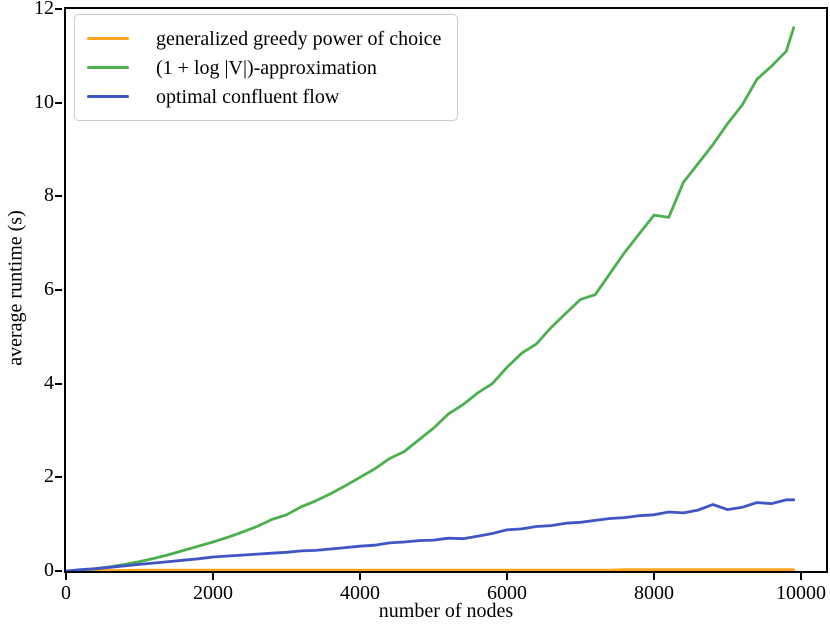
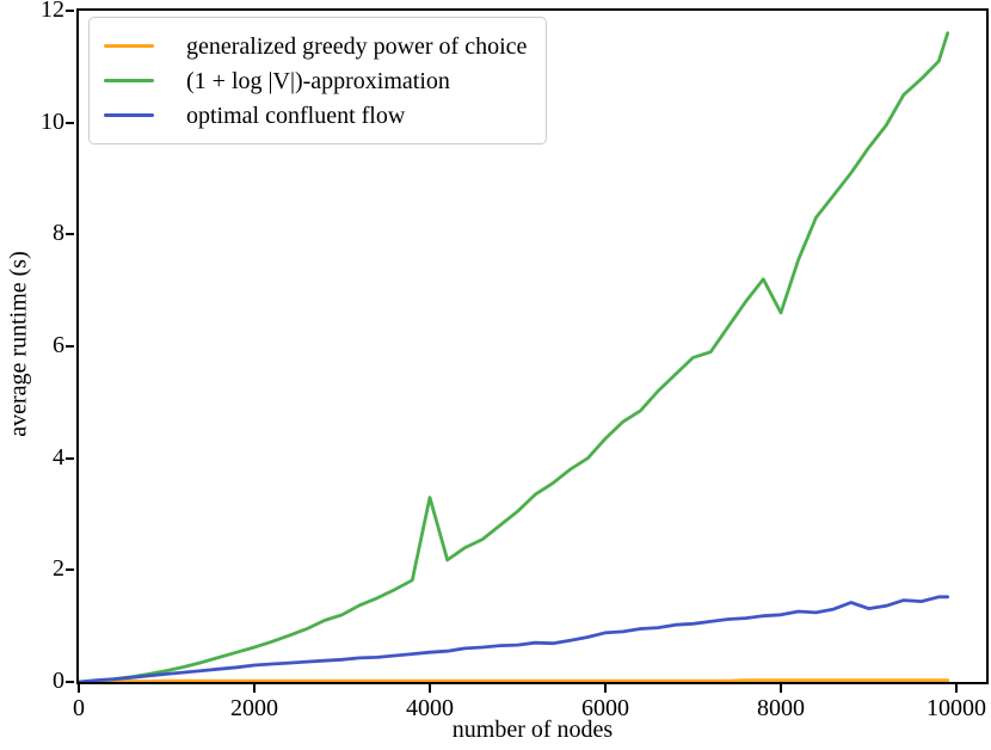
(1 + log |V|)-approximation/4000: 2.0 -> 3.3
(1 + log |V|)-approximation/8000: 7.6 -> 6.6
